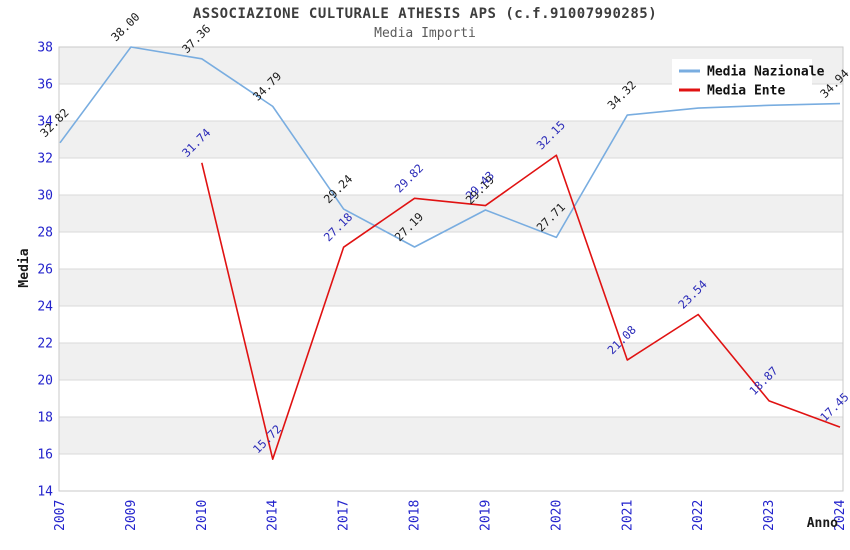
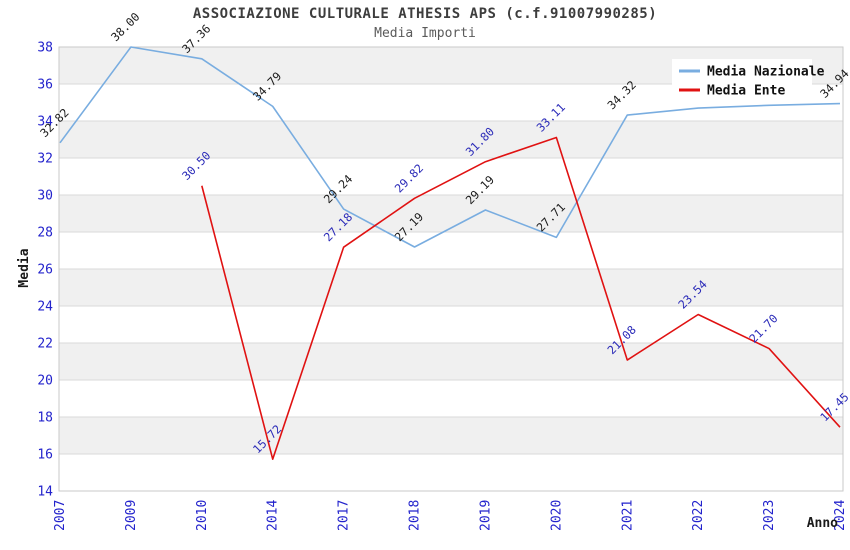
Media Ente/2010: 31.74 -> 30.50
Media Ente/2019: 29.43 -> 31.80
Media Ente/2020: 32.15 -> 33.11
Media Ente/2023: 18.87 -> 21.70
